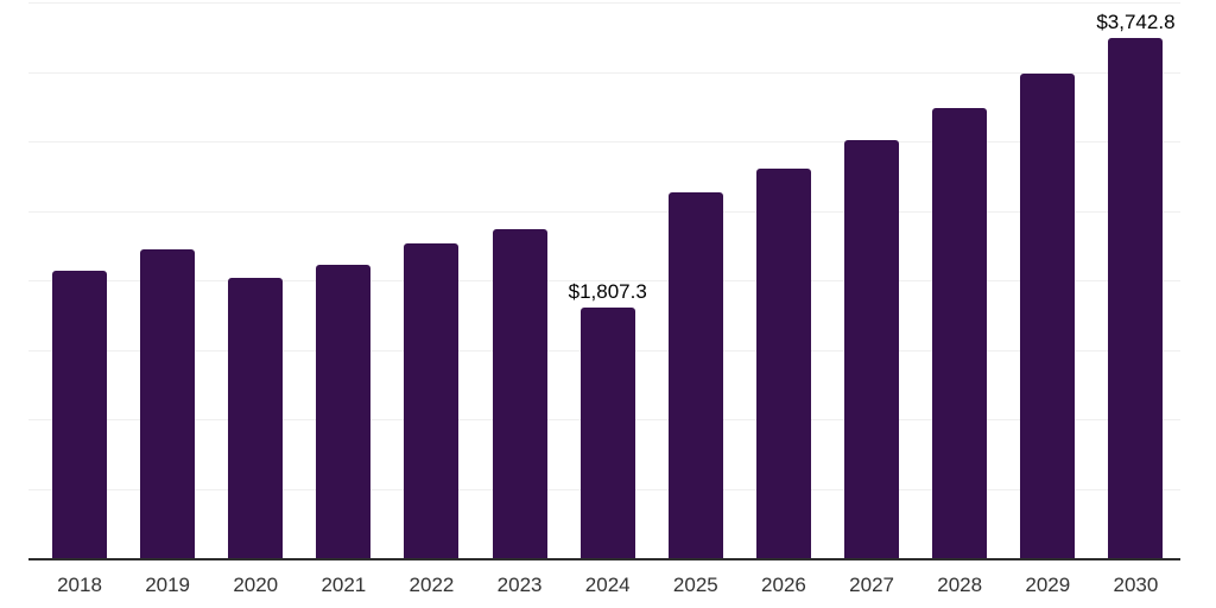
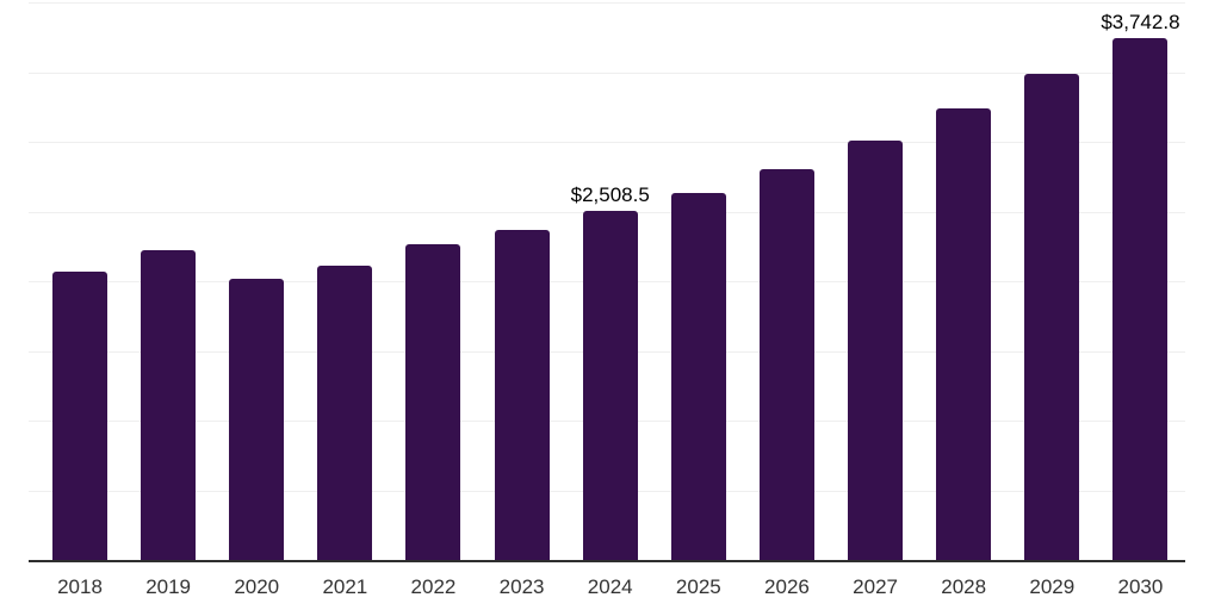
2024: $1,807.3 -> $2,508.5
